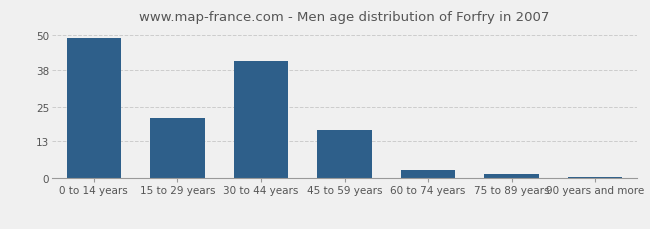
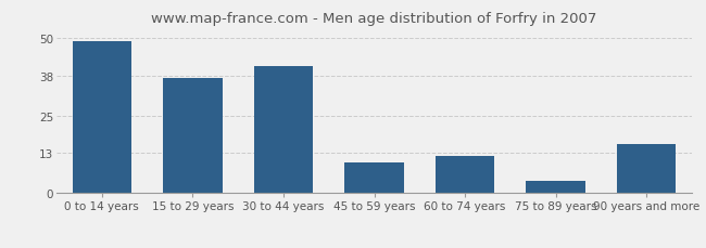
15 to 29 years: 21.0 -> 37.0
45 to 59 years: 17.0 -> 10.0
60 to 74 years: 3.0 -> 12.0
75 to 89 years: 1.5 -> 4.0
90 years and more: 0.5 -> 16.0
